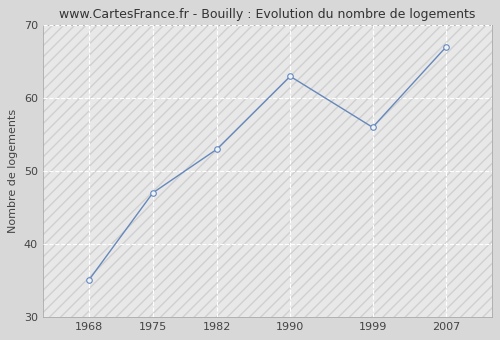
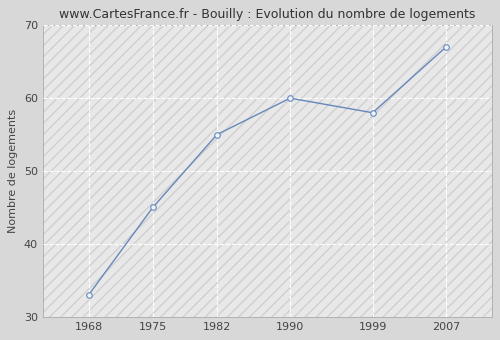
1968: 35 -> 33
1975: 47 -> 45
1982: 53 -> 55
1990: 63 -> 60
1999: 56 -> 58
